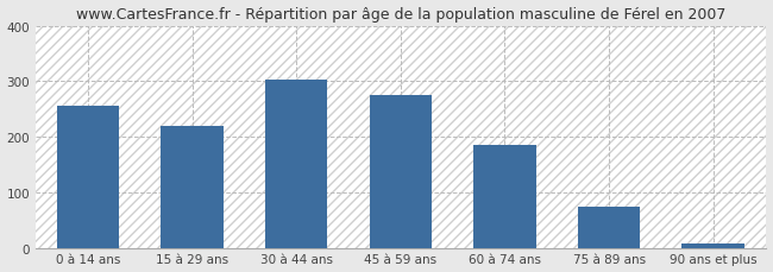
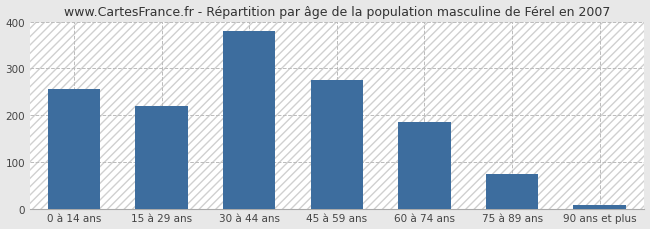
30 à 44 ans: 303 -> 380
